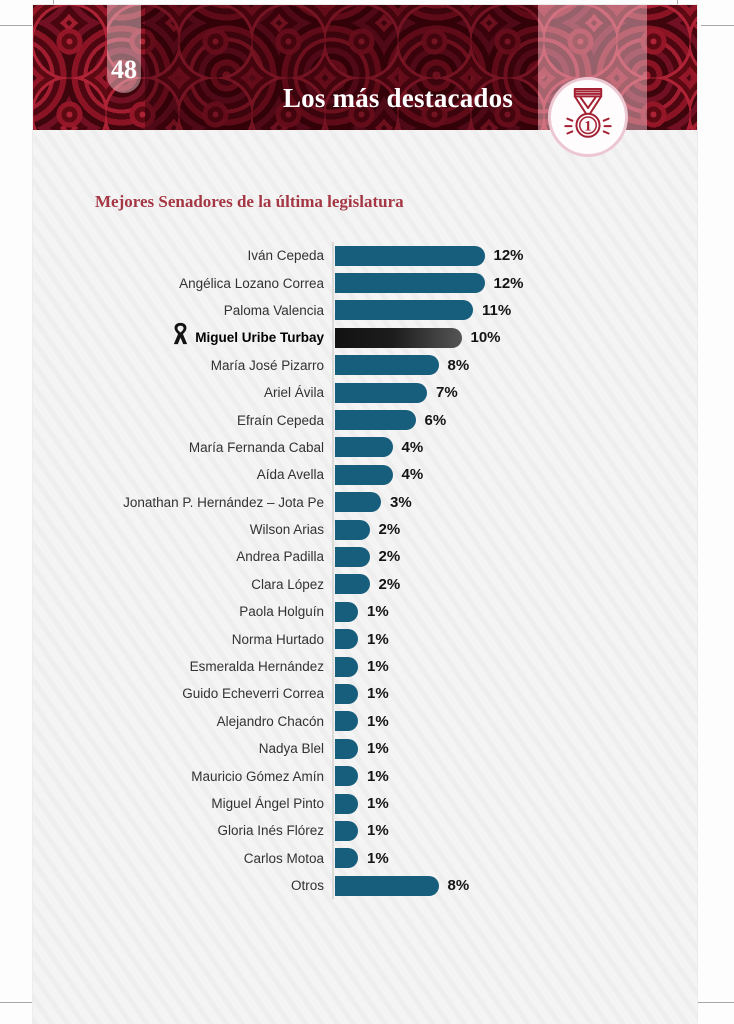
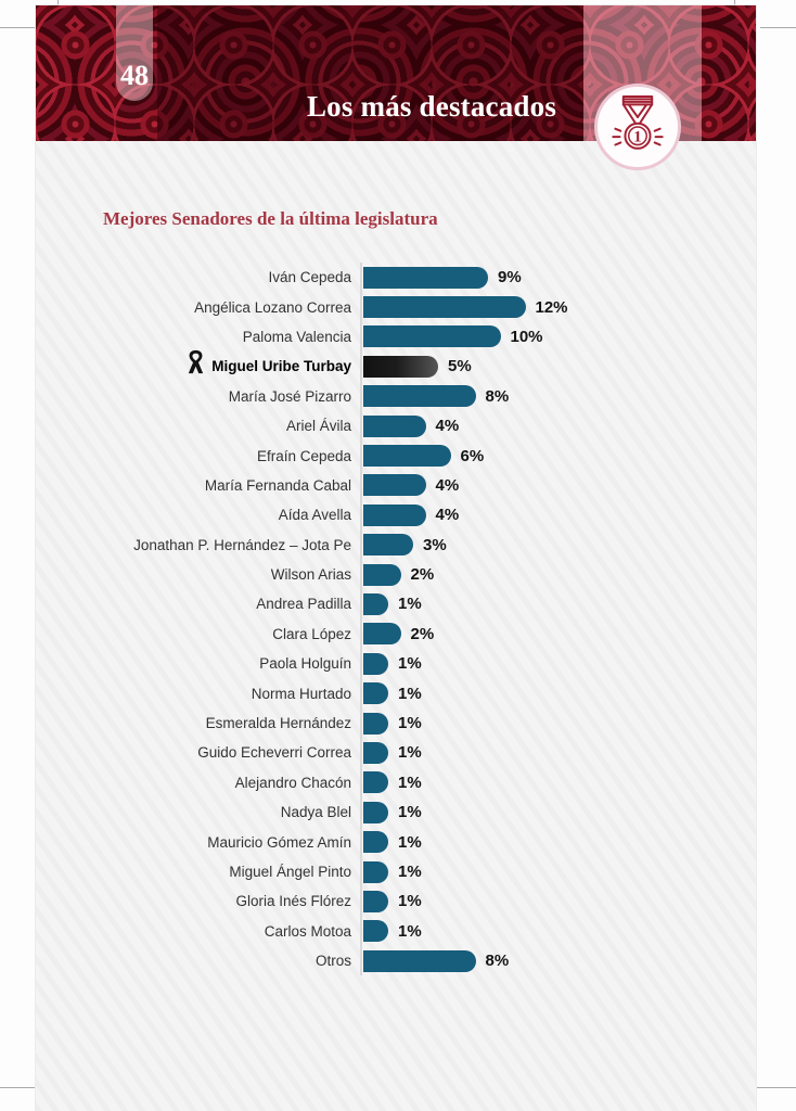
Iván Cepeda: 12% -> 9%
Paloma Valencia: 11% -> 10%
Miguel Uribe Turbay: 10% -> 5%
Ariel Ávila: 7% -> 4%
Andrea Padilla: 2% -> 1%
